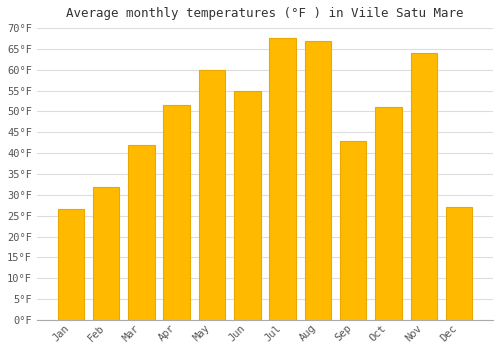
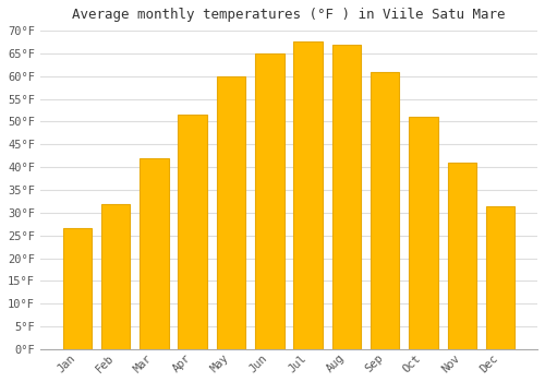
Jun: 55.0°F -> 65.0°F
Sep: 43.0°F -> 61.0°F
Nov: 64.0°F -> 41.0°F
Dec: 27.0°F -> 31.5°F
